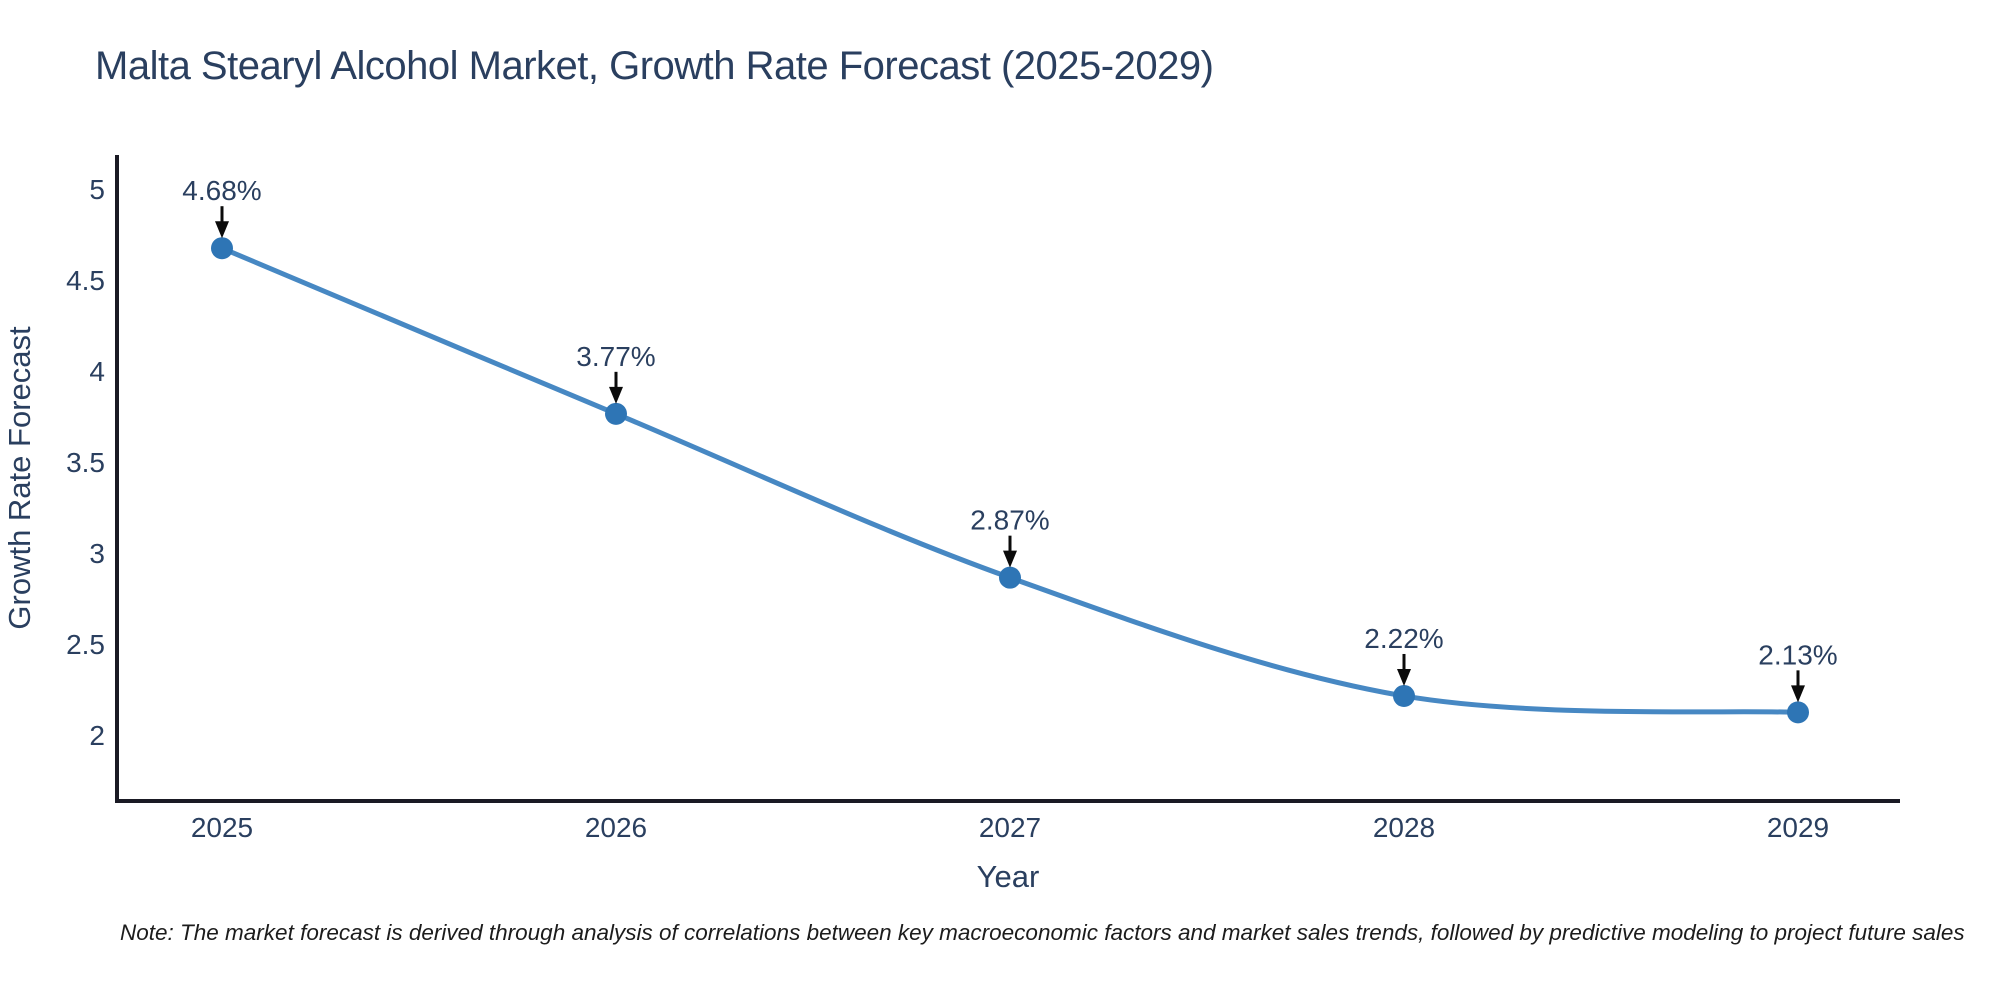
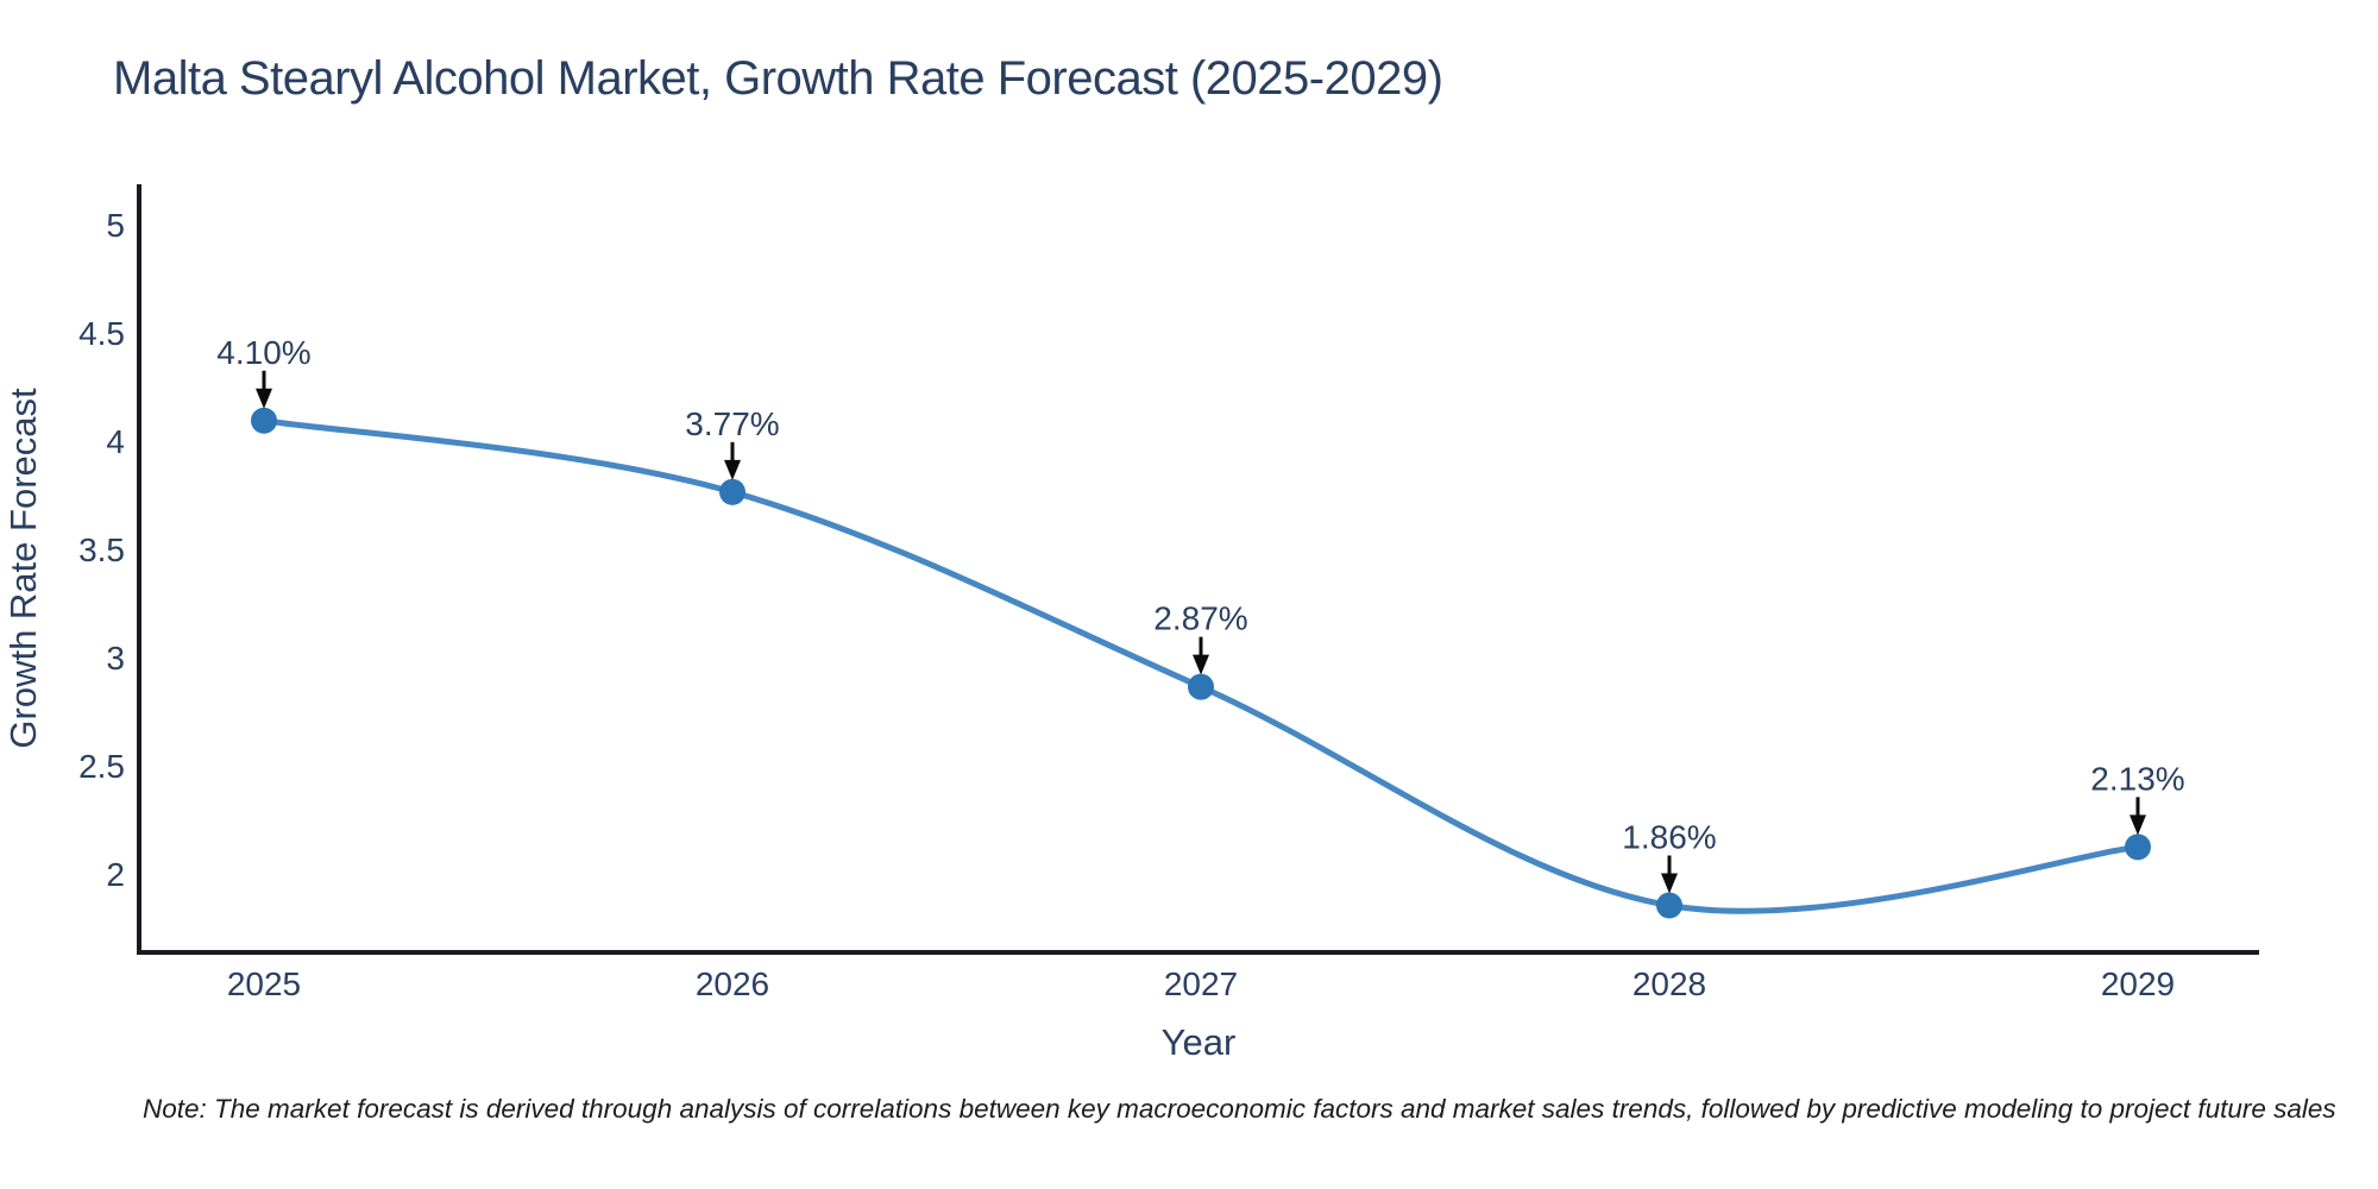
2025: 4.68% -> 4.10%
2028: 2.22% -> 1.86%
